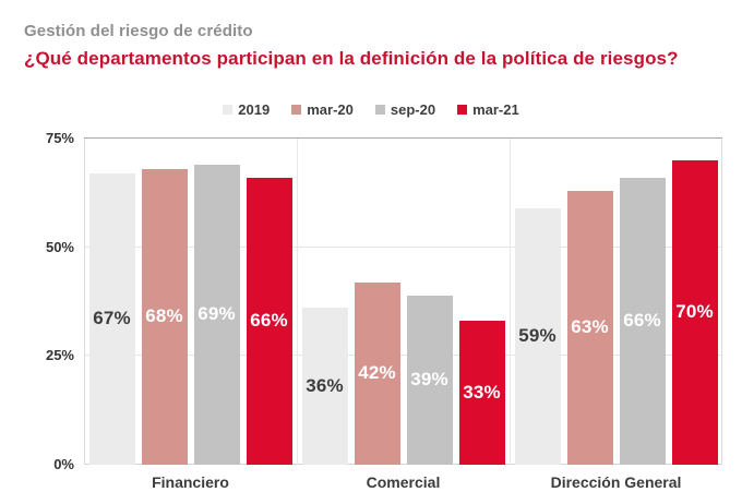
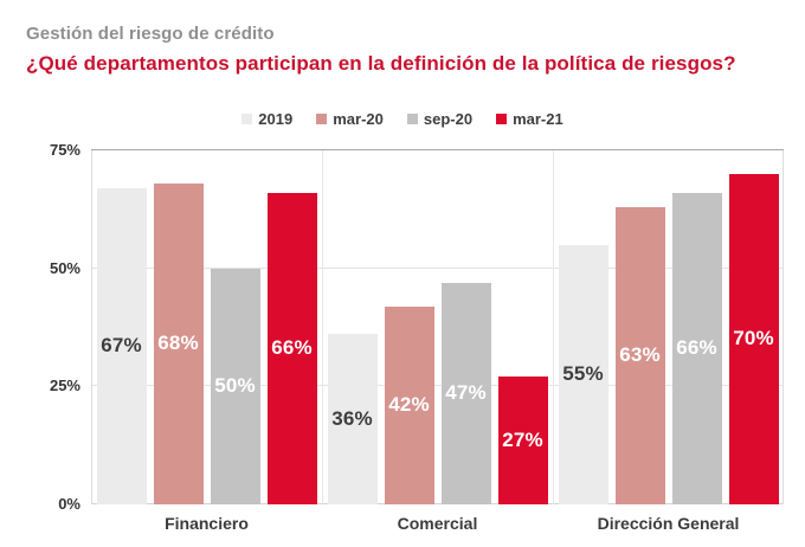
sep-20/Financiero: 69% -> 50%
sep-20/Comercial: 39% -> 47%
mar-21/Comercial: 33% -> 27%
2019/Dirección General: 59% -> 55%
